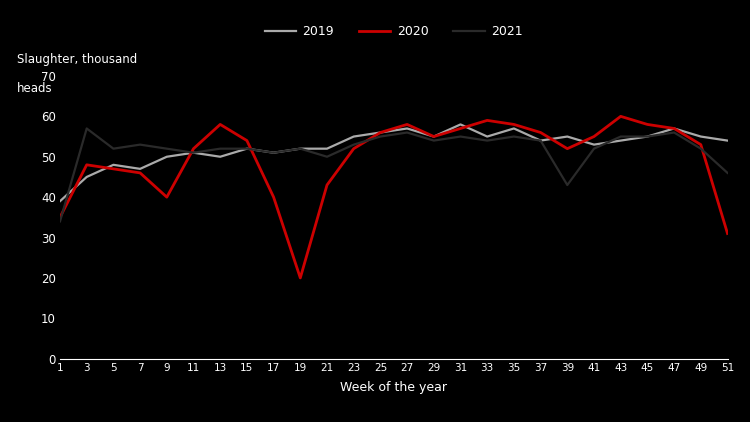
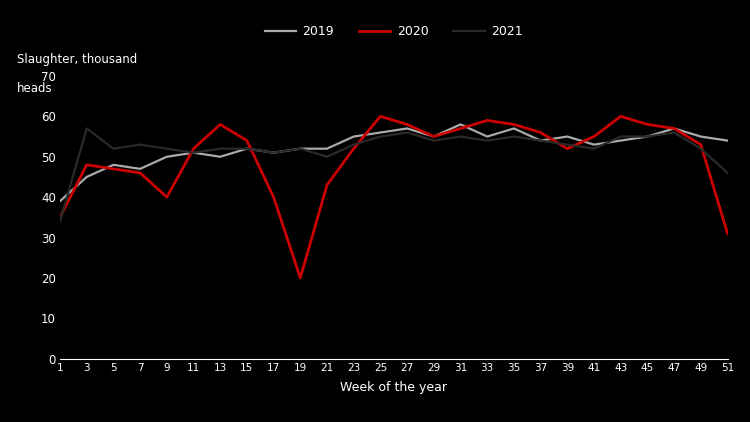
2020/25: 56 -> 60
2021/39: 43 -> 53
